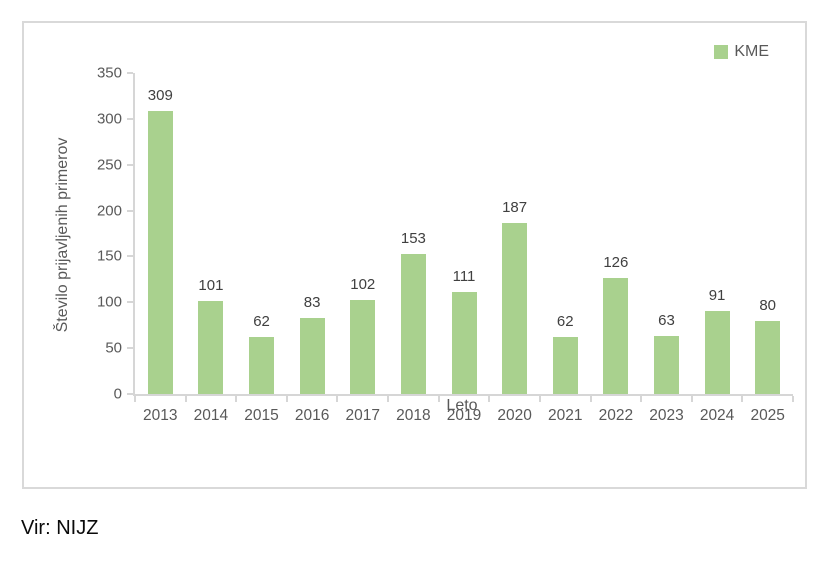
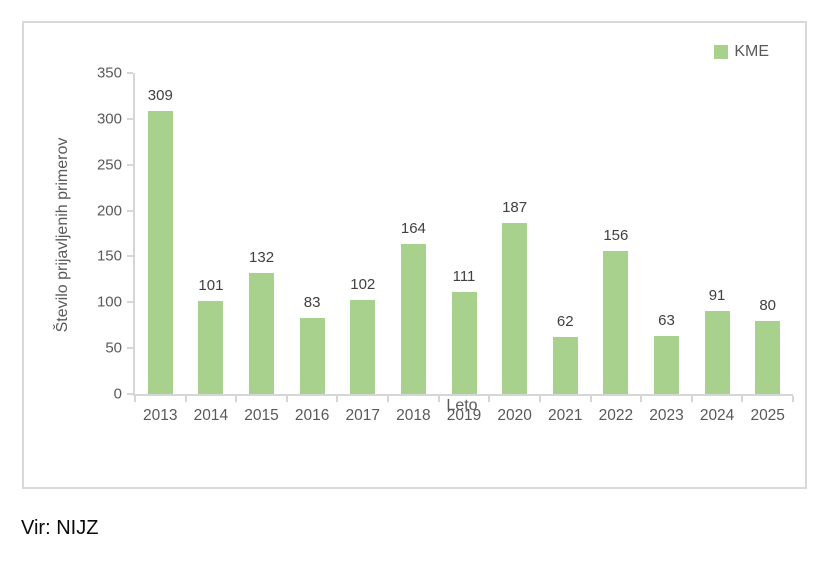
2015: 62 -> 132
2018: 153 -> 164
2022: 126 -> 156
